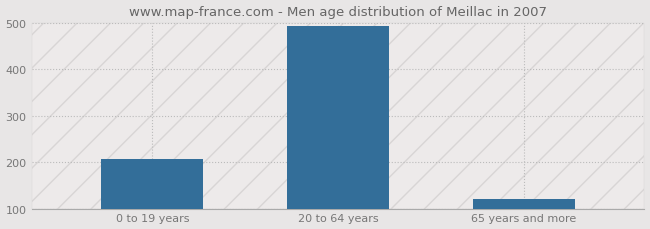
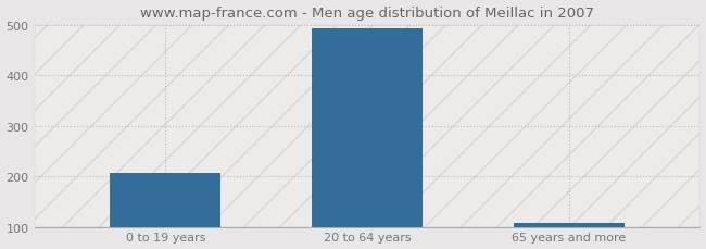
65 years and more: 120 -> 108
